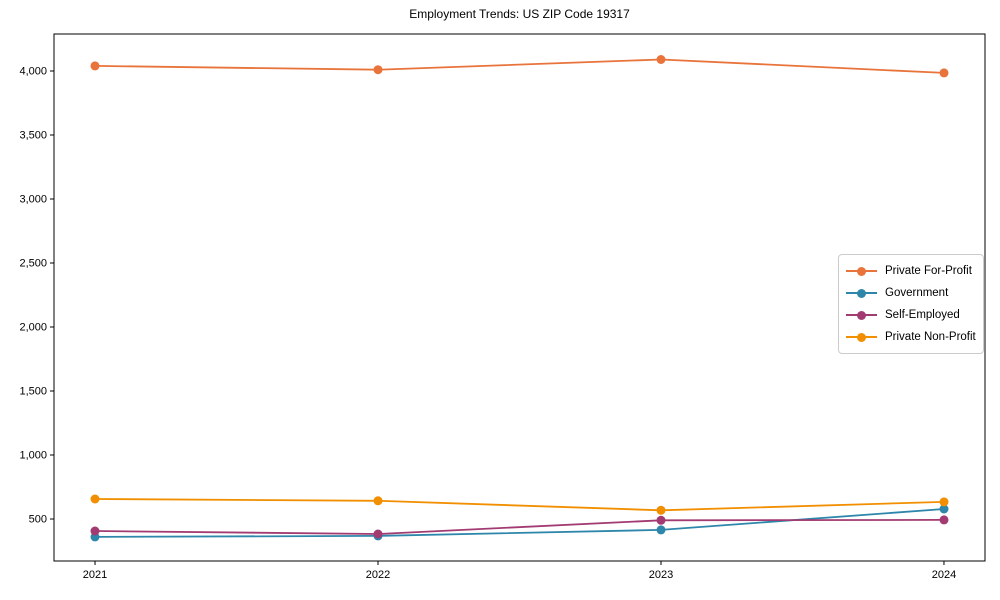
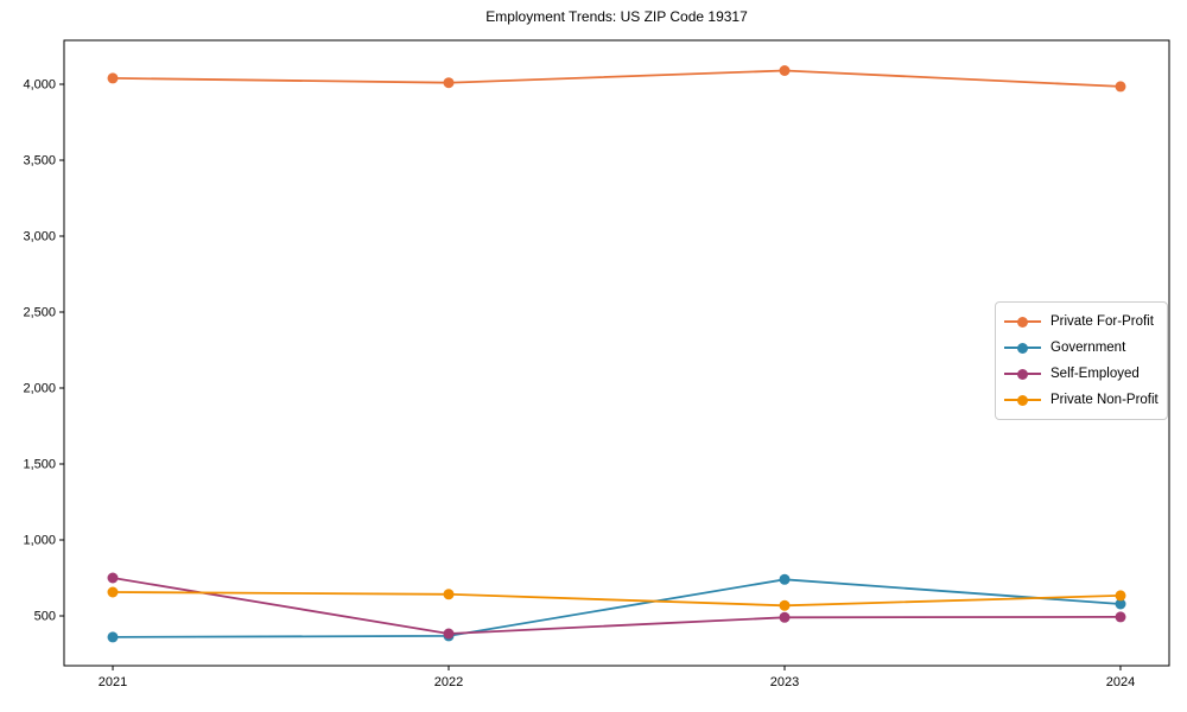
Self-Employed/2021: 410 -> 750
Government/2023: 420 -> 740
